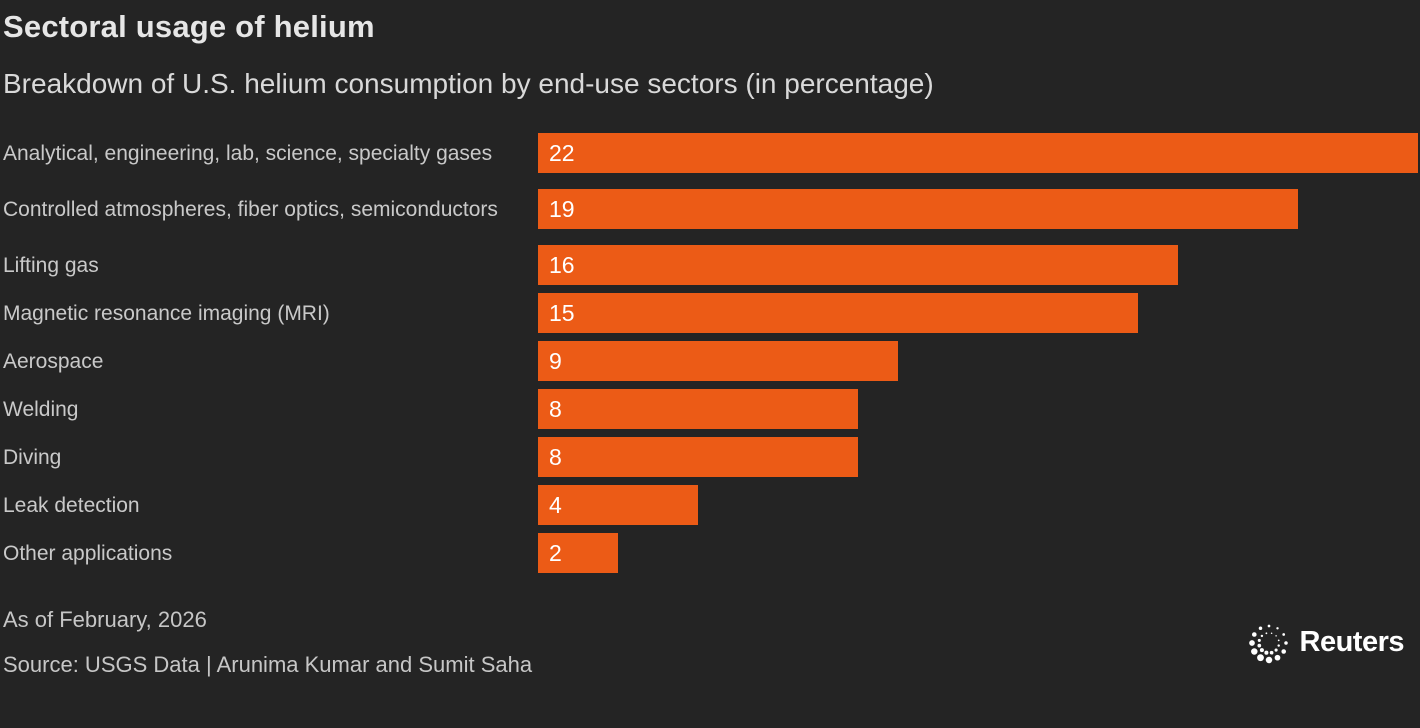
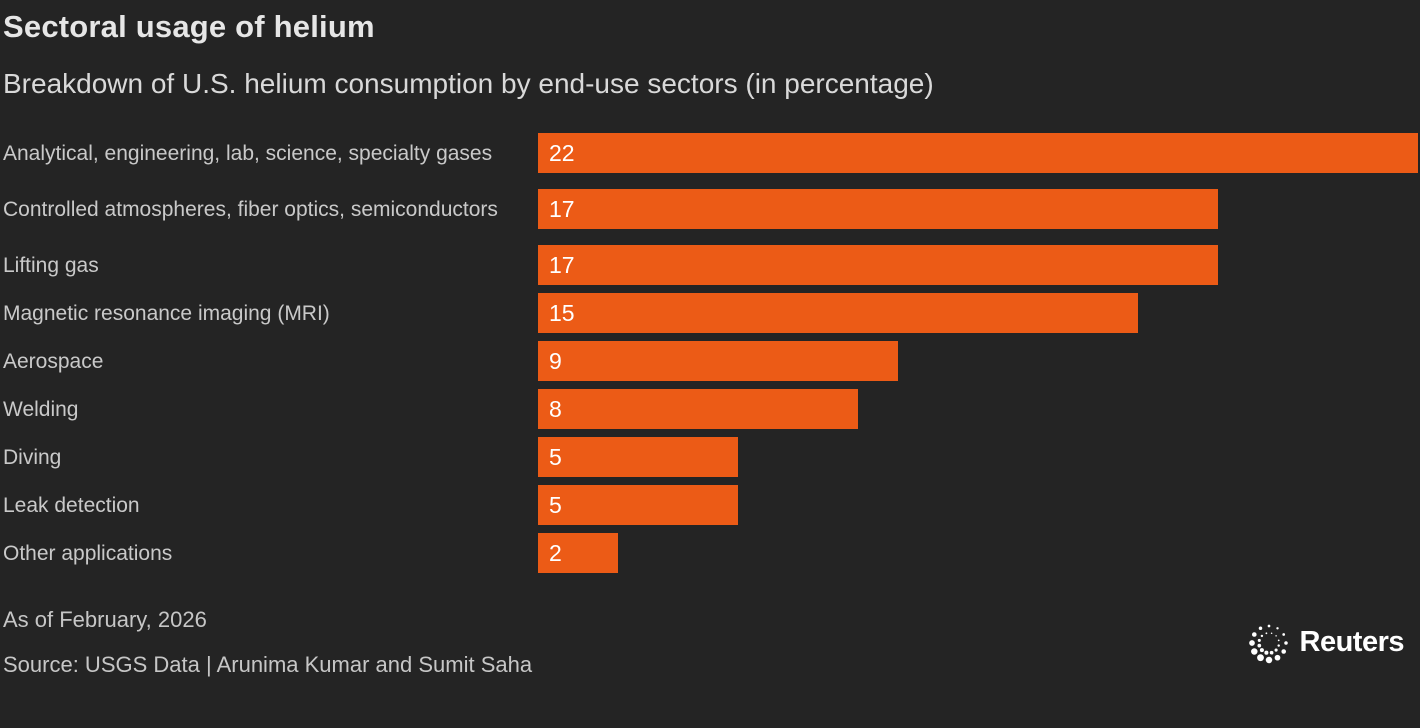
Controlled atmospheres, fiber optics, semiconductors: 19 -> 17
Lifting gas: 16 -> 17
Diving: 8 -> 5
Leak detection: 4 -> 5
